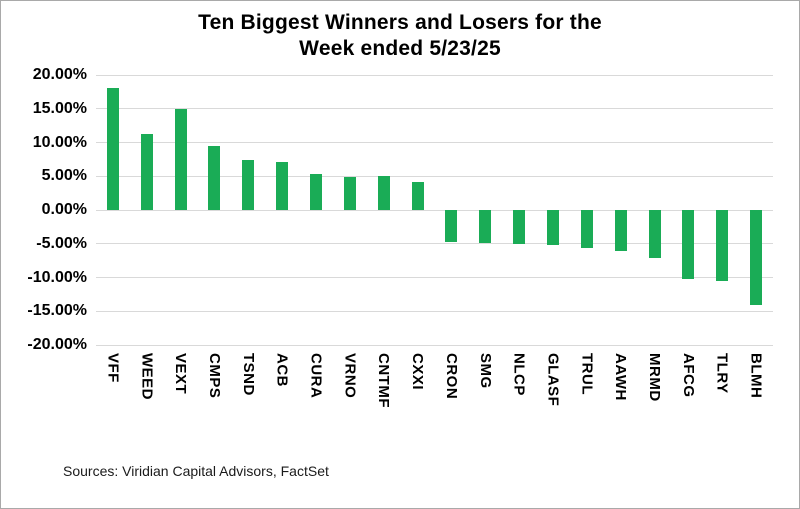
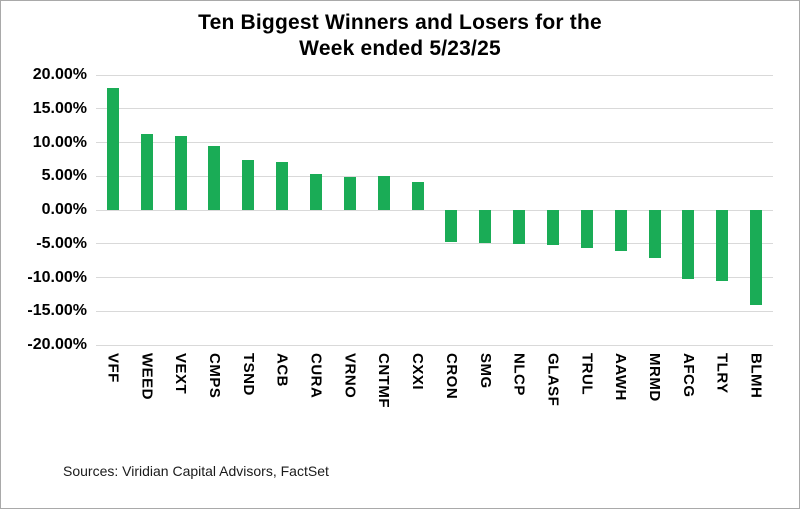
VEXT: 15% -> 11%
